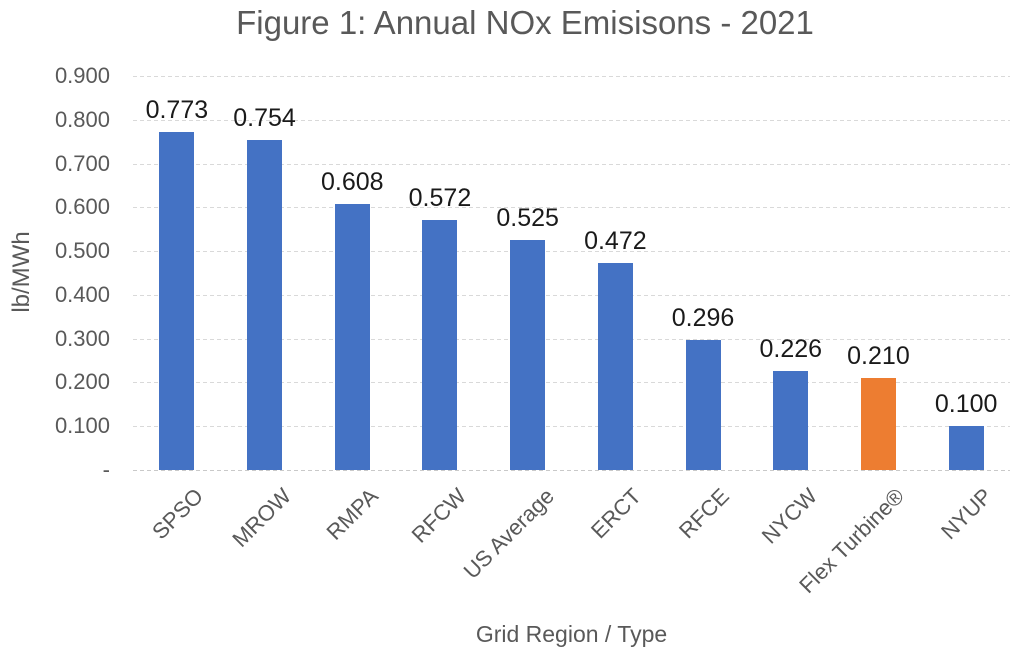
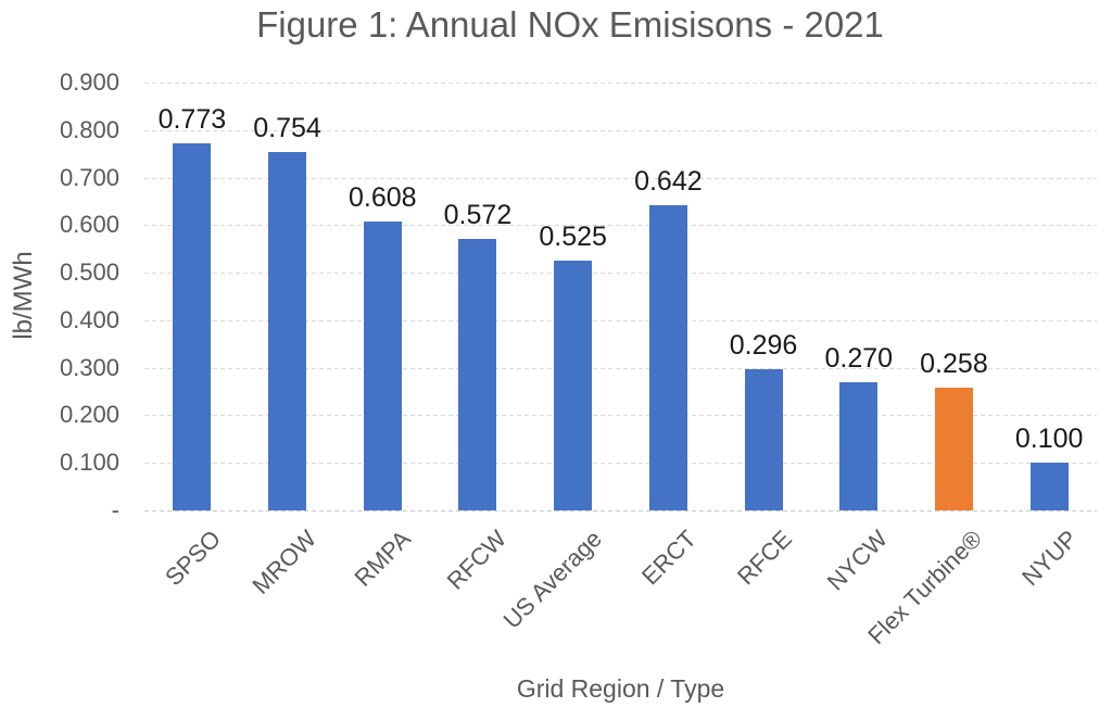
ERCT: 0.472 -> 0.642
NYCW: 0.226 -> 0.270
Flex Turbine®: 0.210 -> 0.258
